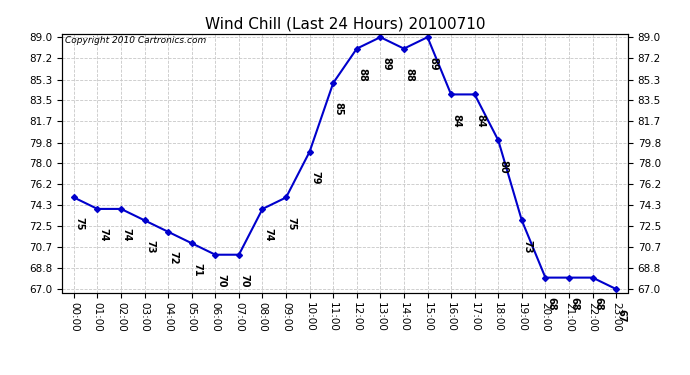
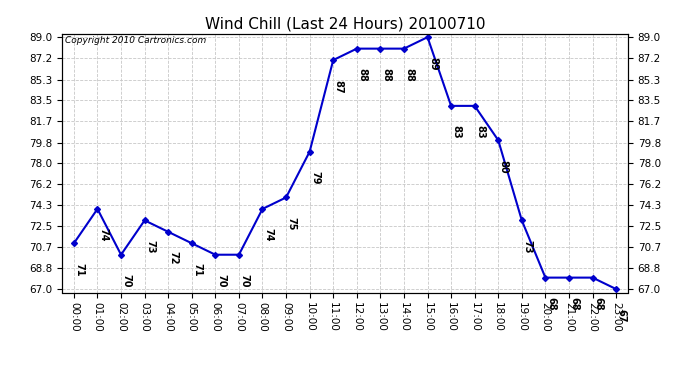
00:00: 75 -> 71
02:00: 74 -> 70
11:00: 85 -> 87
13:00: 89 -> 88
16:00: 84 -> 83
17:00: 84 -> 83
